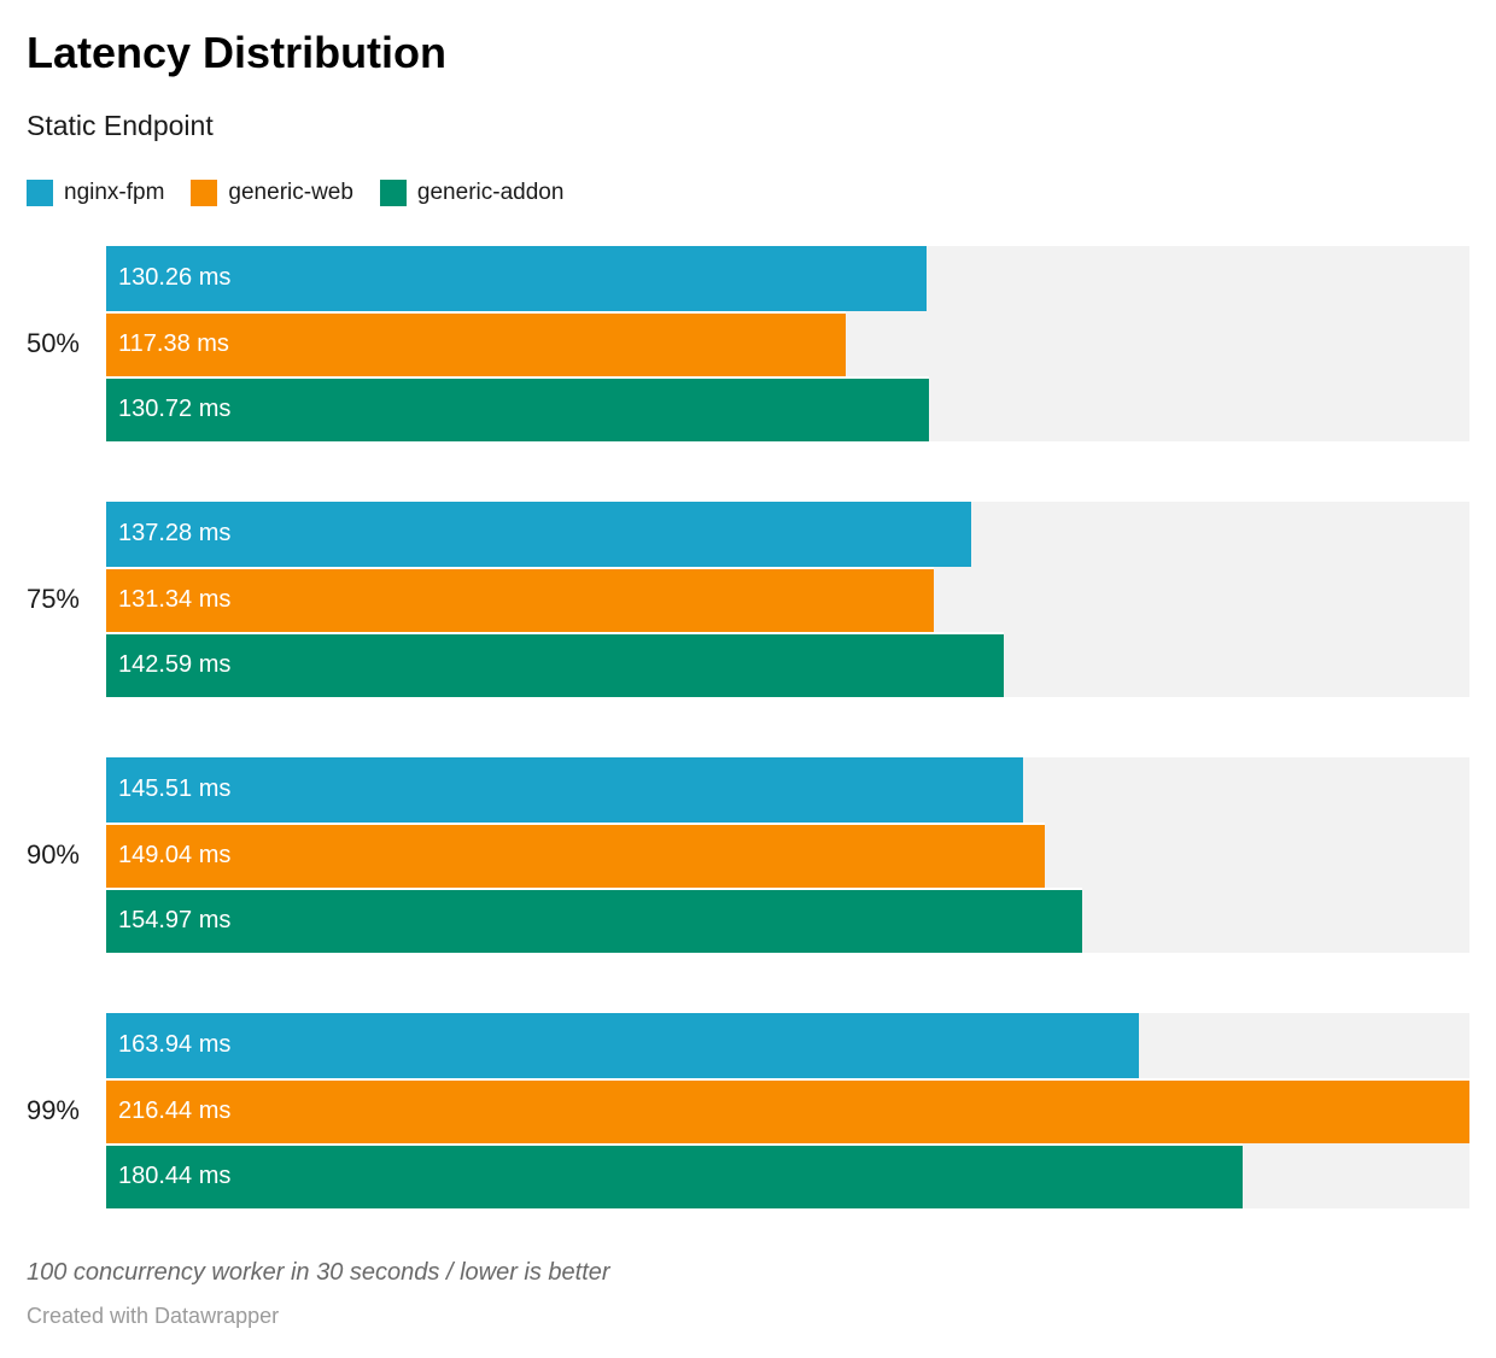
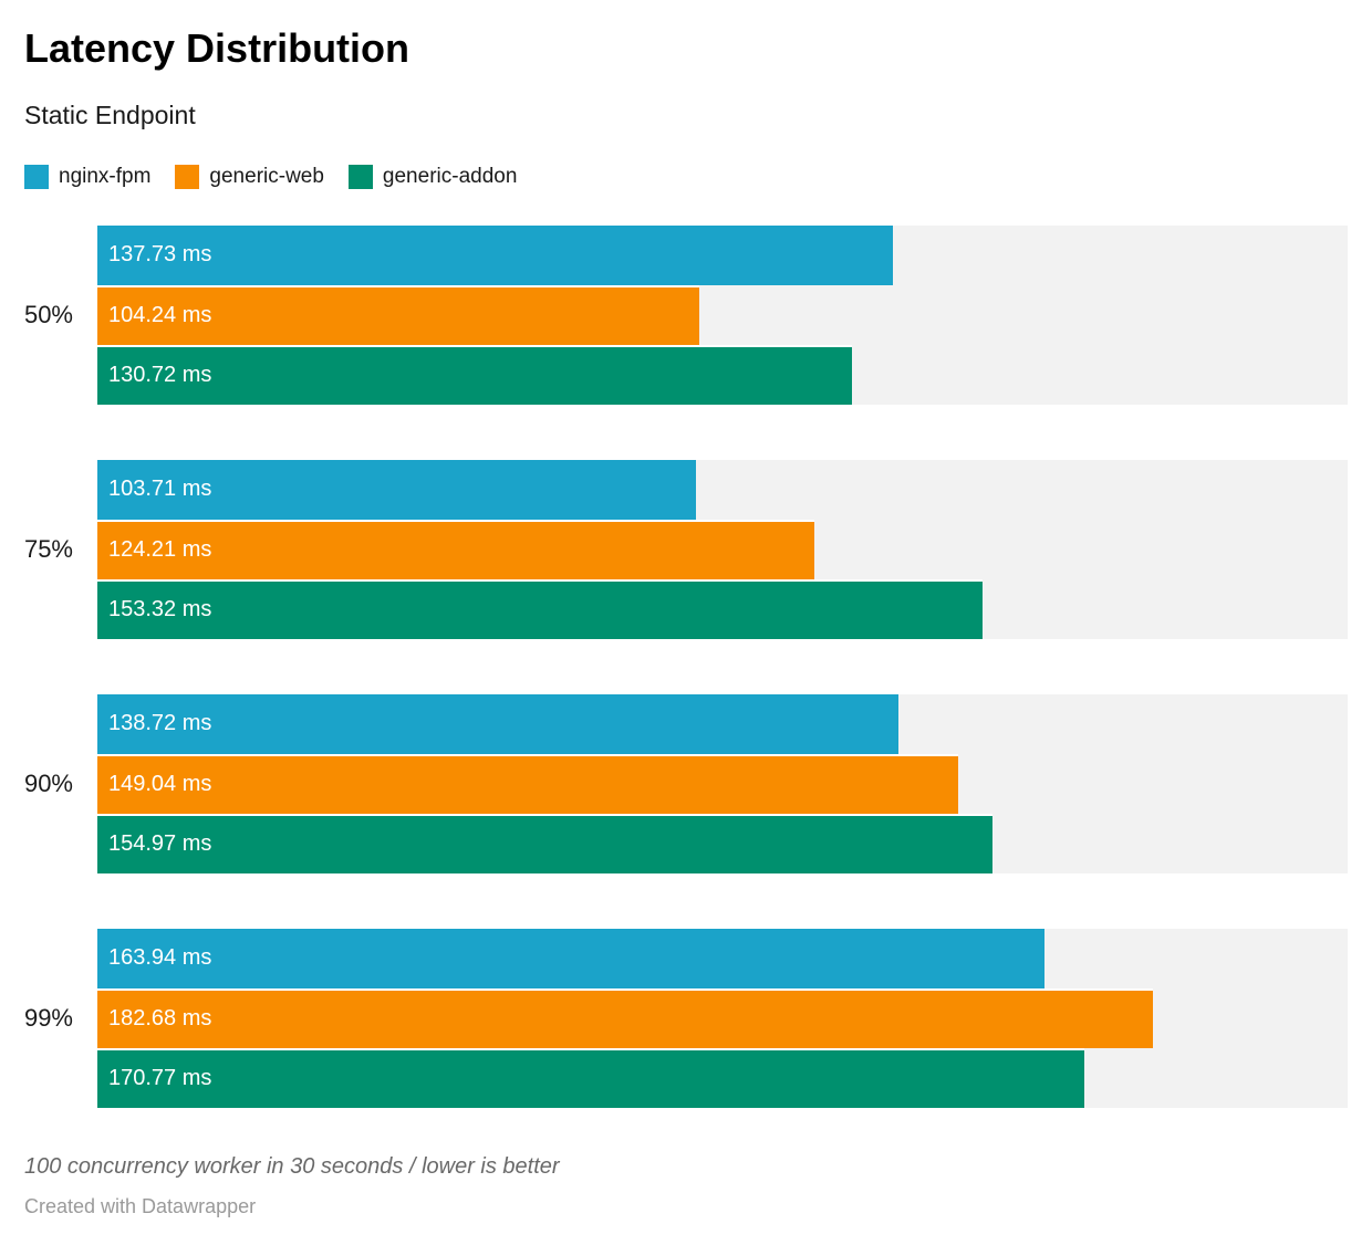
nginx-fpm/50%: 130.26 -> 137.73
generic-web/50%: 117.38 -> 104.24
nginx-fpm/75%: 137.28 -> 103.71
generic-web/75%: 131.34 -> 124.21
generic-addon/75%: 142.59 -> 153.32
nginx-fpm/90%: 145.51 -> 138.72
generic-web/99%: 216.44 -> 182.68
generic-addon/99%: 180.44 -> 170.77
